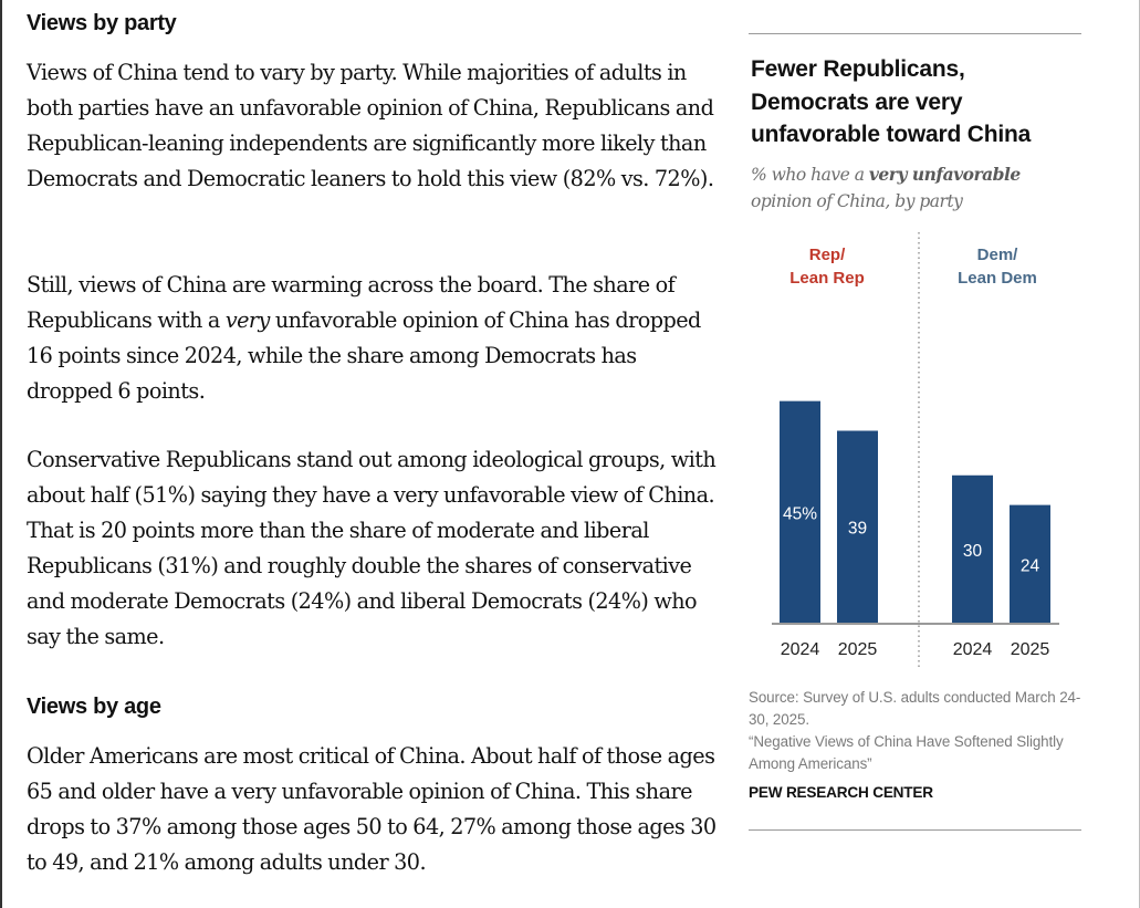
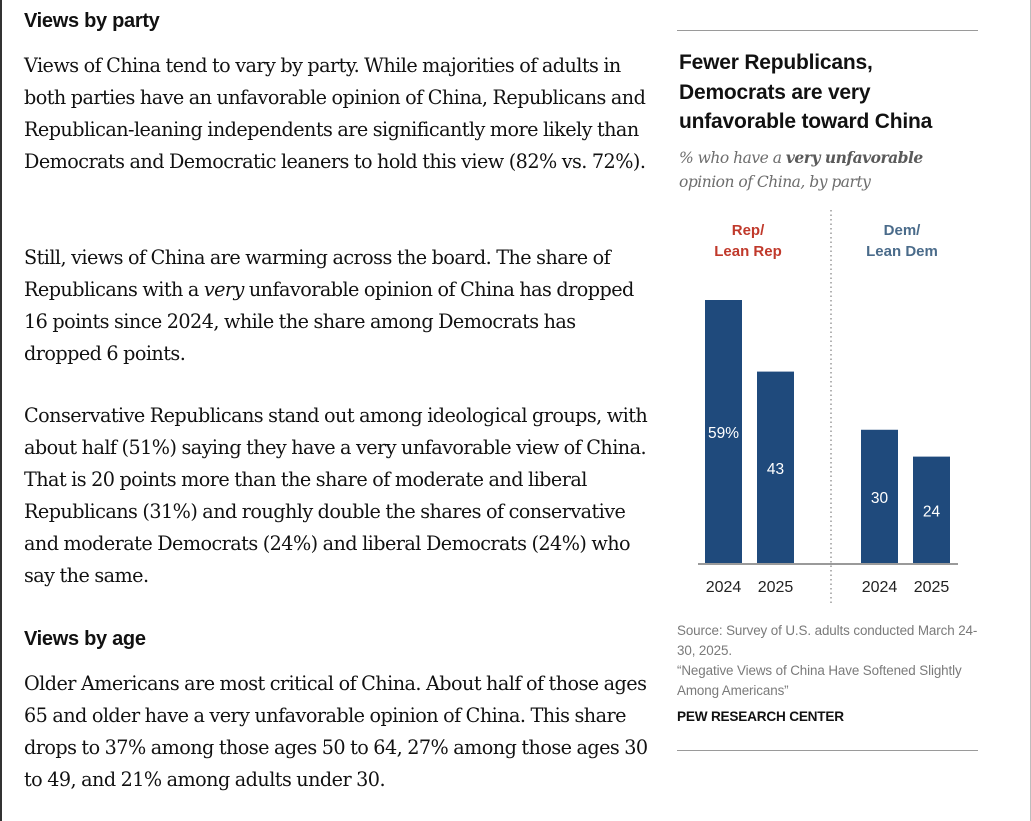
Rep/Lean Rep/2024: 45% -> 59%
Rep/Lean Rep/2025: 39 -> 43
